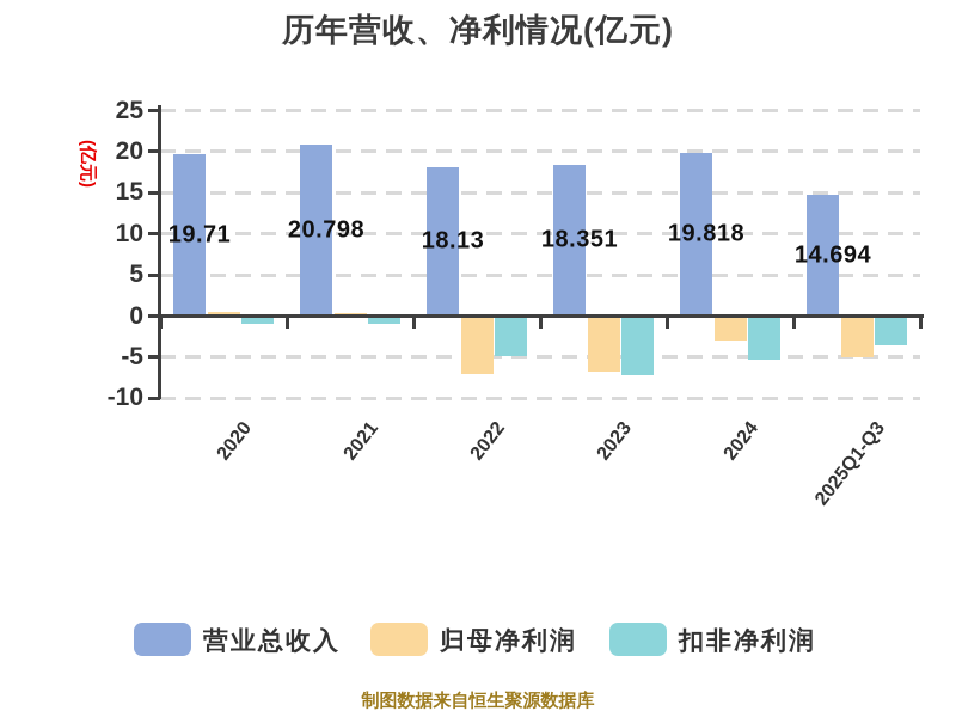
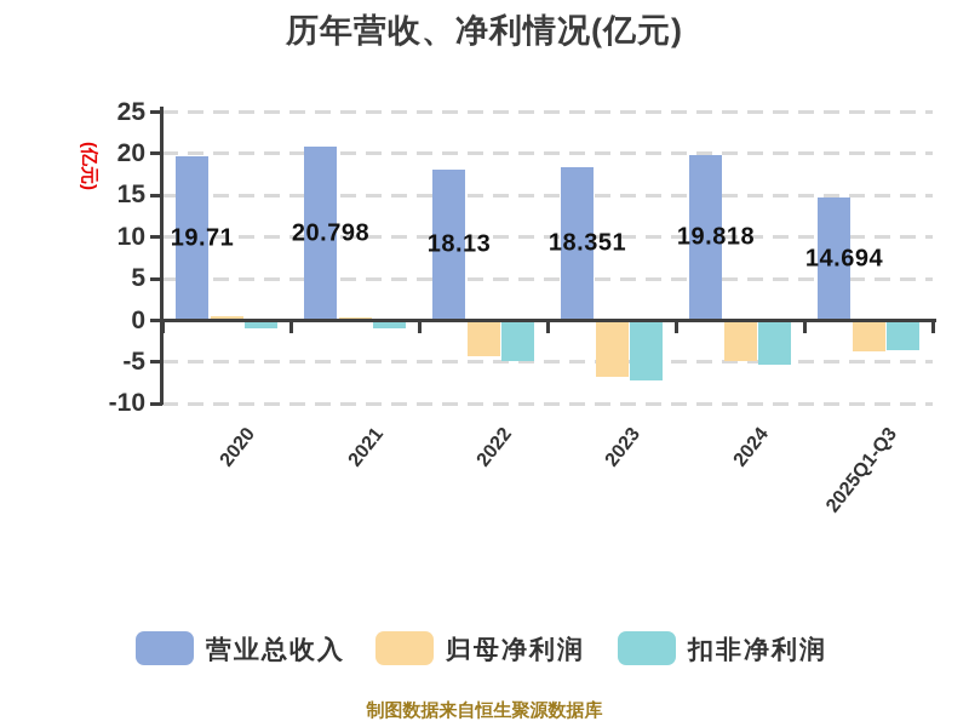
归母净利润/2022: -7 -> -4
归母净利润/2024: -3 -> -5
归母净利润/2025Q1-Q3: -5 -> -4
